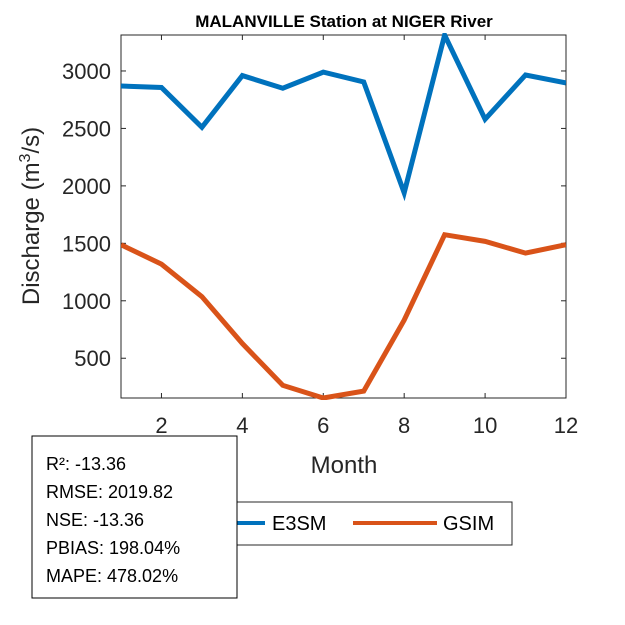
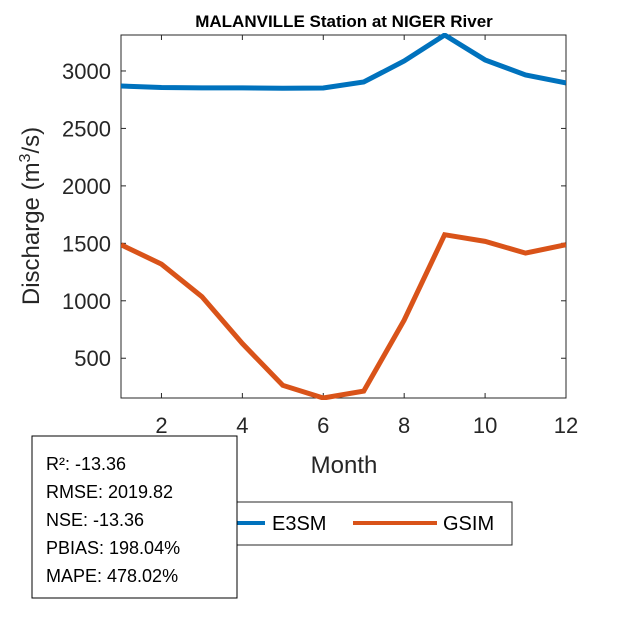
E3SM/3: 2510 -> 2850
E3SM/4: 2960 -> 2850
E3SM/6: 2990 -> 2850
E3SM/8: 1940 -> 3090
E3SM/10: 2580 -> 3100
